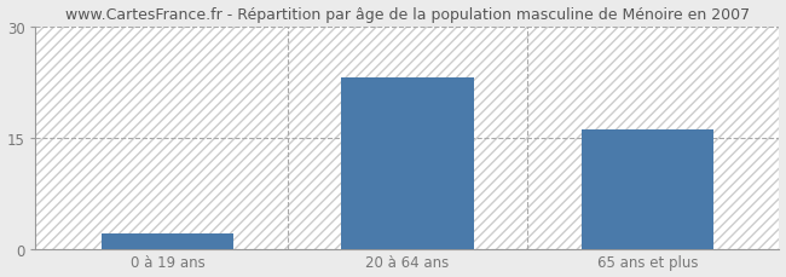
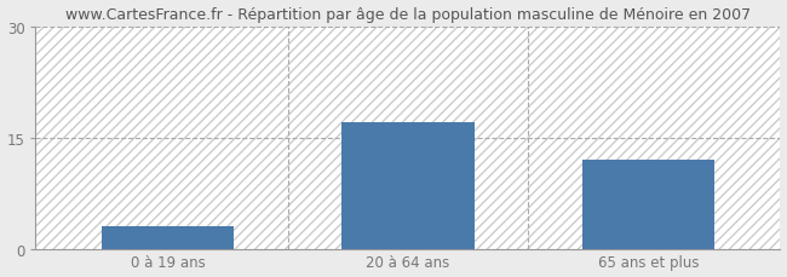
0 à 19 ans: 2 -> 3
20 à 64 ans: 23 -> 17
65 ans et plus: 16 -> 12
